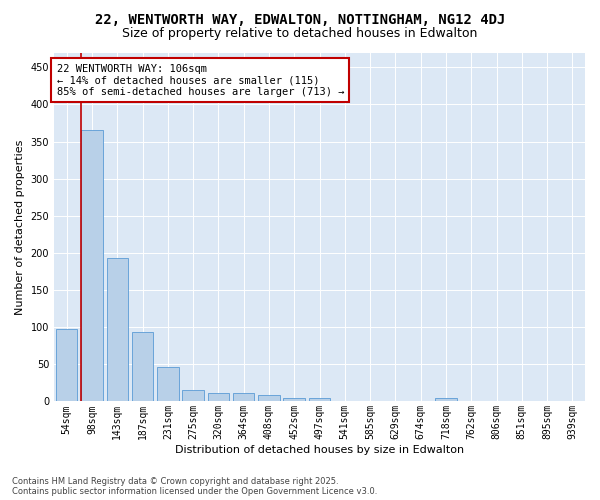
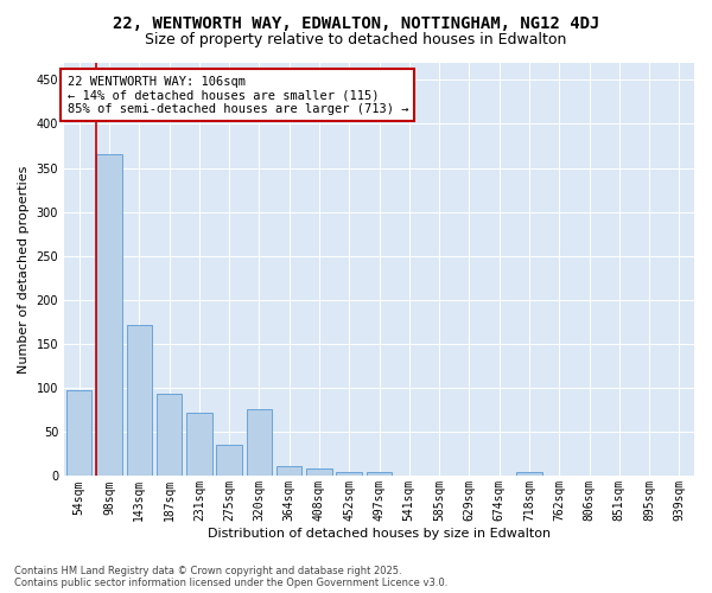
143sqm: 193 -> 172
231sqm: 46 -> 72
275sqm: 15 -> 36
320sqm: 11 -> 76
